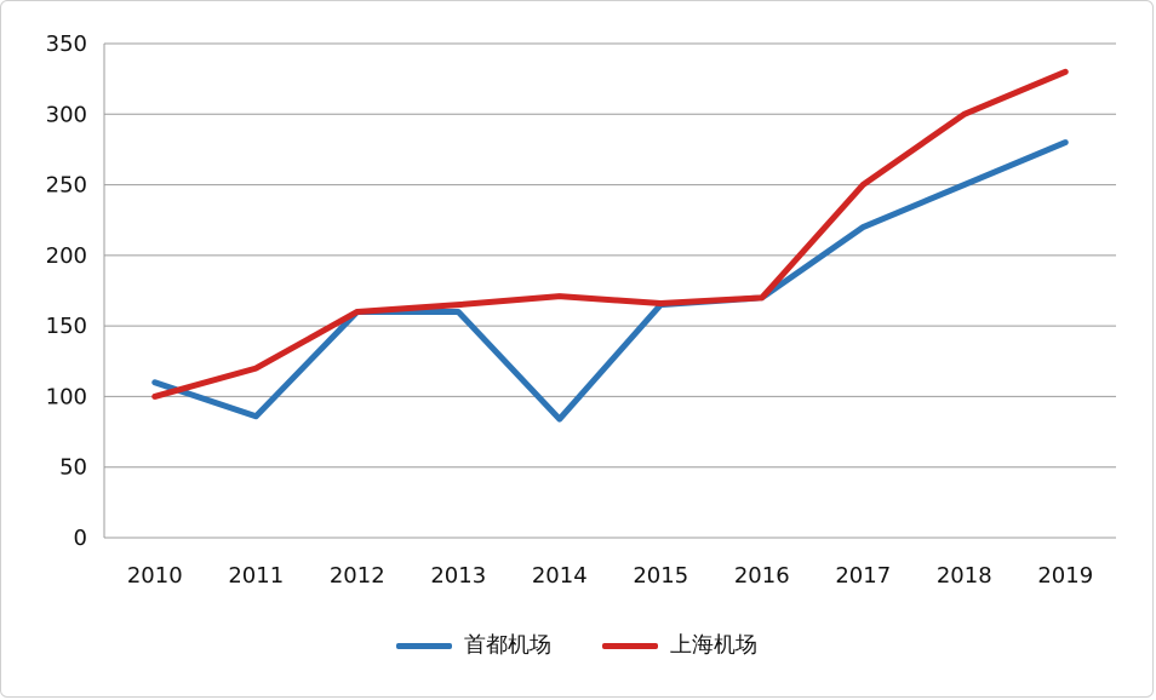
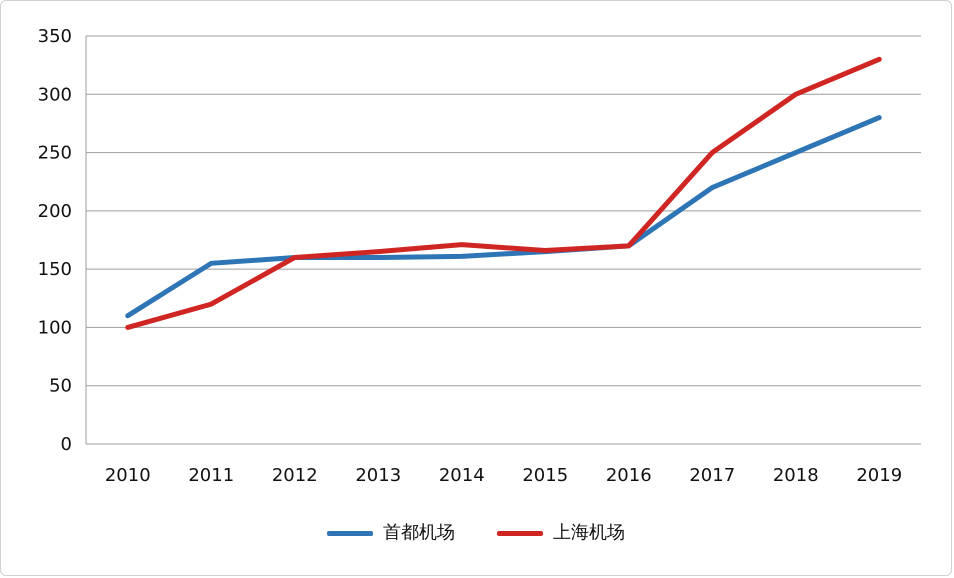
首都机场/2011: 86 -> 155
首都机场/2014: 84 -> 161
